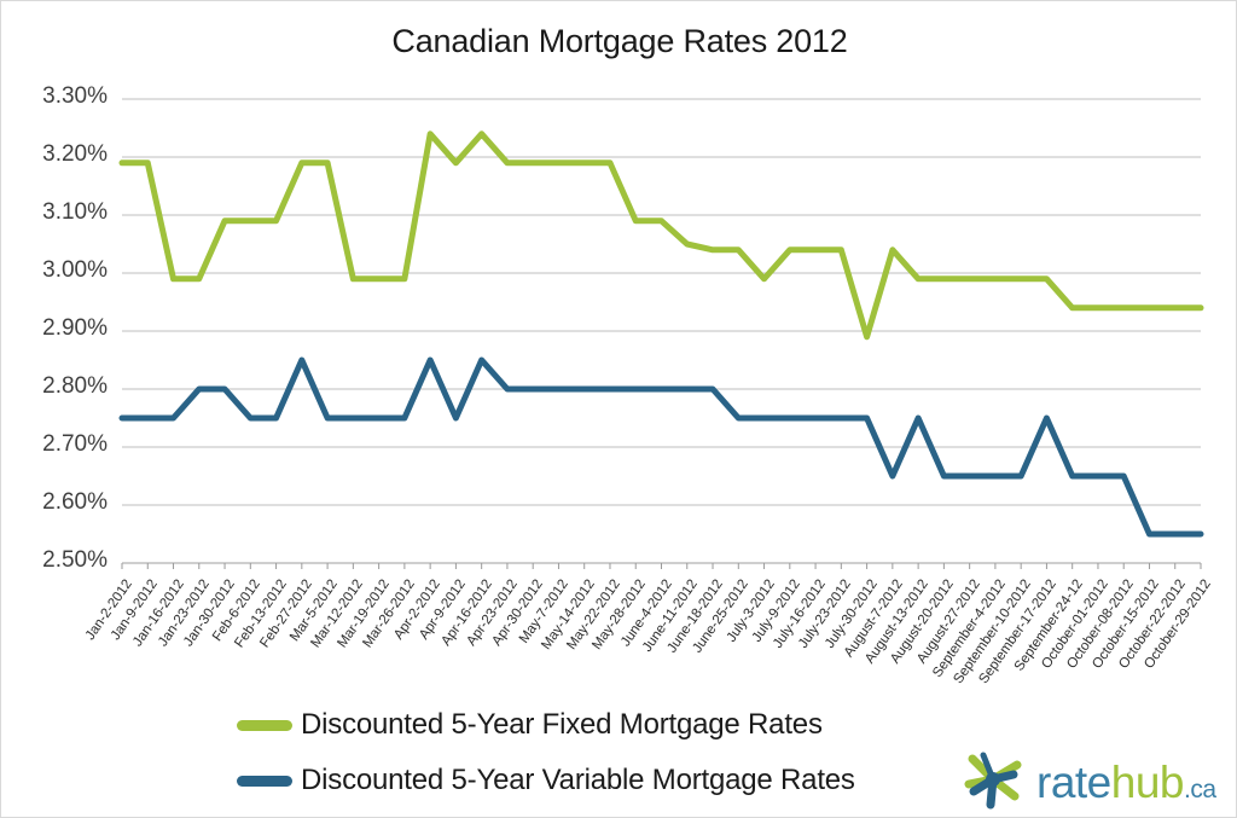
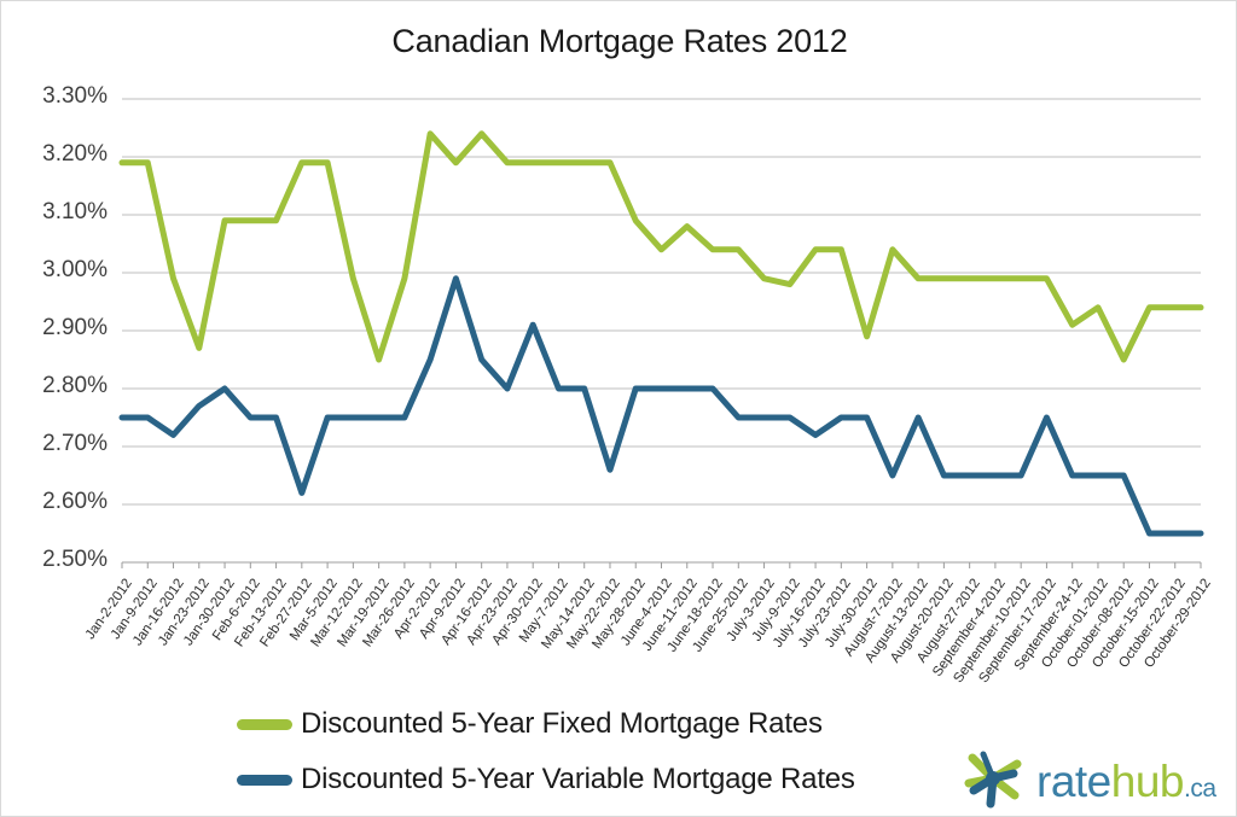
Discounted 5-Year Variable Mortgage Rates/Jan-16-2012: 2.75% -> 2.72%
Discounted 5-Year Fixed Mortgage Rates/Jan-23-2012: 2.99% -> 2.87%
Discounted 5-Year Variable Mortgage Rates/Jan-23-2012: 2.80% -> 2.77%
Discounted 5-Year Variable Mortgage Rates/Feb-27-2012: 2.85% -> 2.62%
Discounted 5-Year Fixed Mortgage Rates/Mar-19-2012: 2.99% -> 2.85%
Discounted 5-Year Variable Mortgage Rates/Apr-9-2012: 2.75% -> 2.99%
Discounted 5-Year Variable Mortgage Rates/Apr-30-2012: 2.80% -> 2.91%
Discounted 5-Year Variable Mortgage Rates/May-22-2012: 2.80% -> 2.66%
Discounted 5-Year Fixed Mortgage Rates/June-4-2012: 3.09% -> 3.04%
Discounted 5-Year Fixed Mortgage Rates/June-11-2012: 3.05% -> 3.08%
Discounted 5-Year Fixed Mortgage Rates/July-9-2012: 3.04% -> 2.98%
Discounted 5-Year Variable Mortgage Rates/July-16-2012: 2.75% -> 2.72%
Discounted 5-Year Fixed Mortgage Rates/September-24-12: 2.94% -> 2.91%
Discounted 5-Year Fixed Mortgage Rates/October-08-2012: 2.94% -> 2.85%
